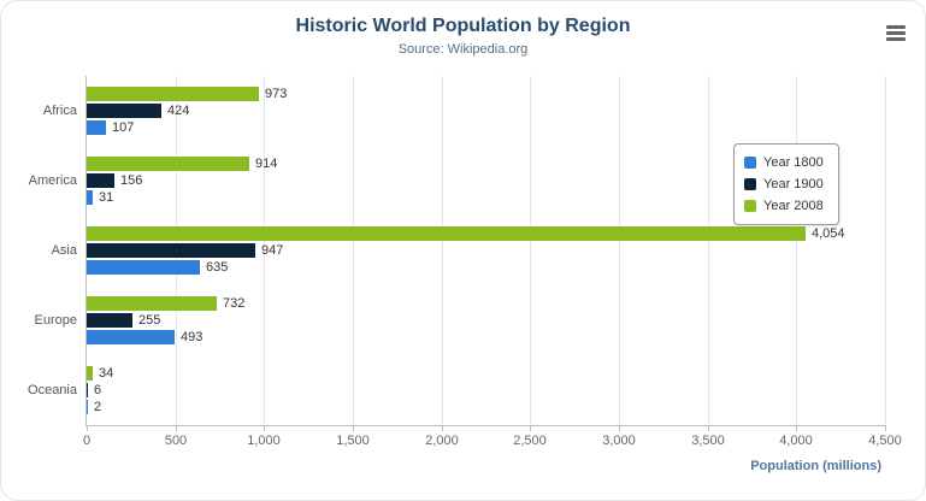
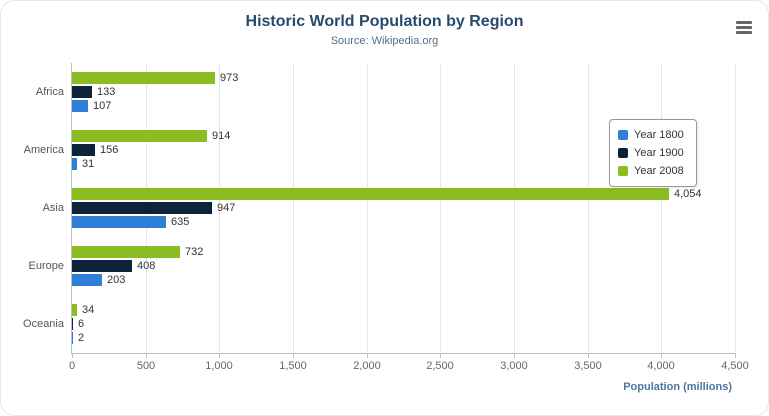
Year 1900/Africa: 424 -> 133
Year 1800/Europe: 493 -> 203
Year 1900/Europe: 255 -> 408
